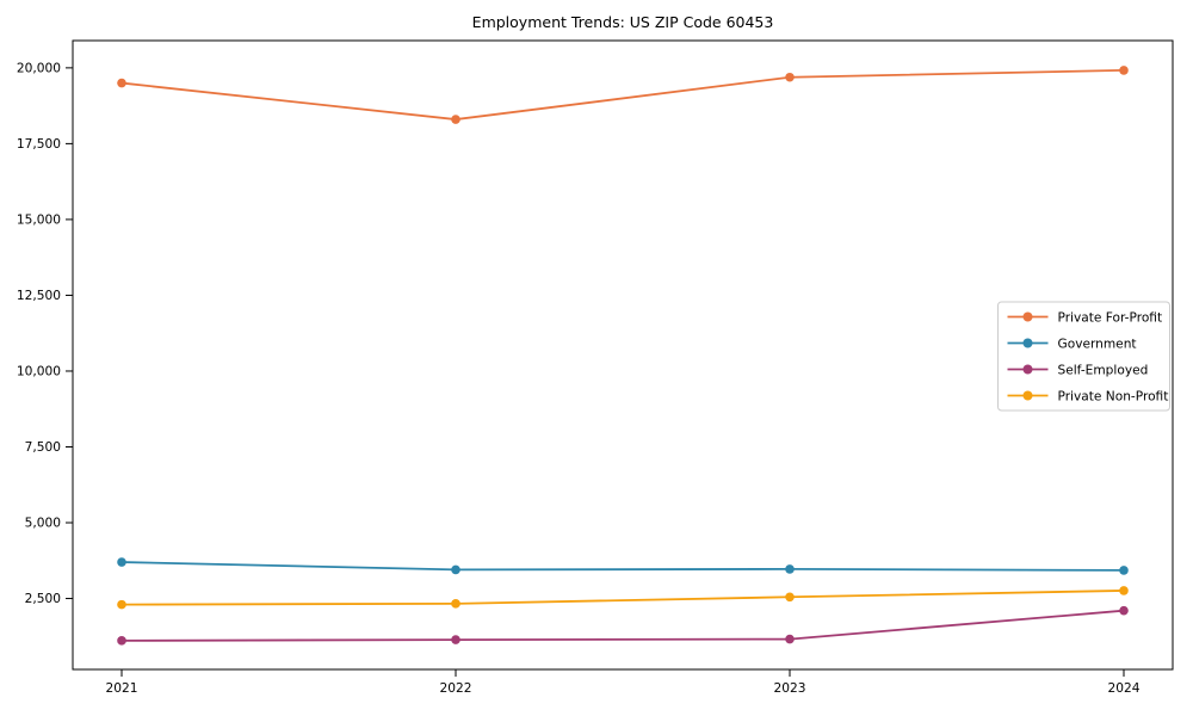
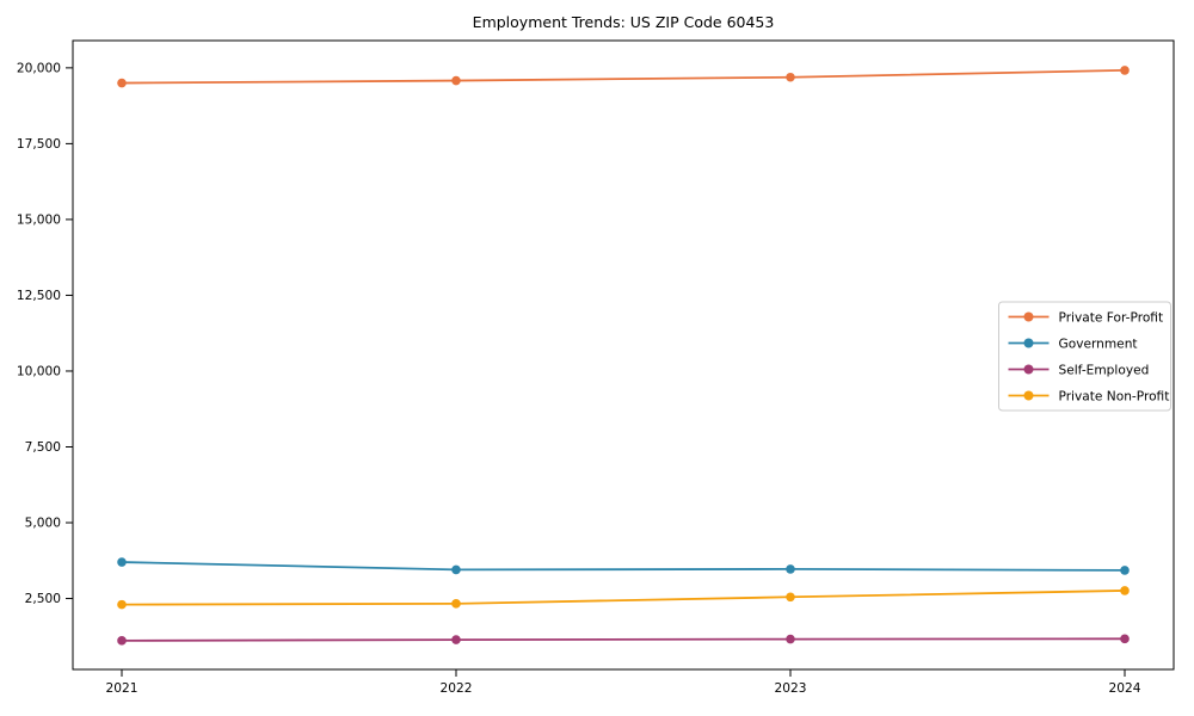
Private For-Profit/2022: 18300 -> 19600
Self-Employed/2024: 2100 -> 1200
